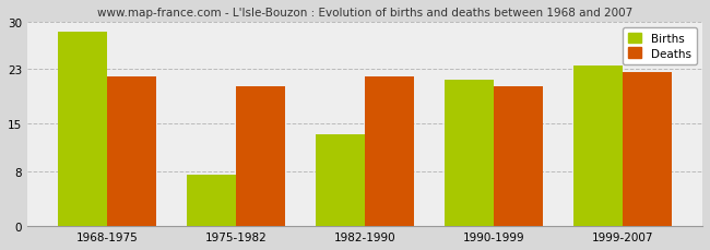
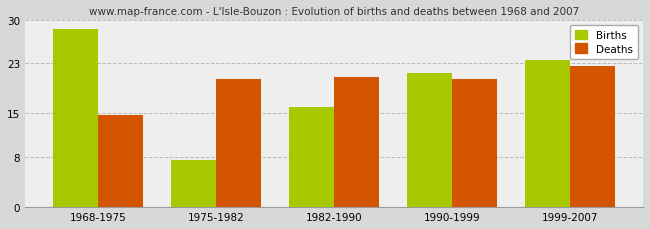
Deaths/1968-1975: 22.0 -> 14.8
Births/1982-1990: 13.5 -> 16.0
Deaths/1982-1990: 22.0 -> 20.8
